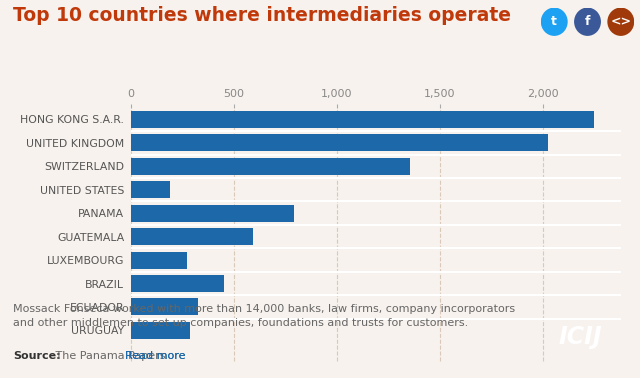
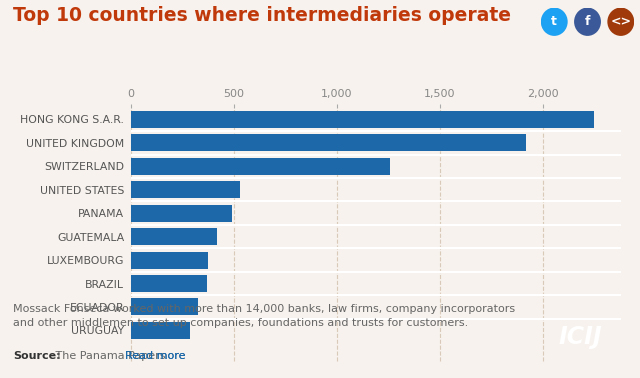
UNITED KINGDOM: 2,025 -> 1,920
SWITZERLAND: 1,355 -> 1,260
UNITED STATES: 190 -> 530
PANAMA: 790 -> 490
GUATEMALA: 590 -> 415
LUXEMBOURG: 270 -> 375
BRAZIL: 450 -> 370
